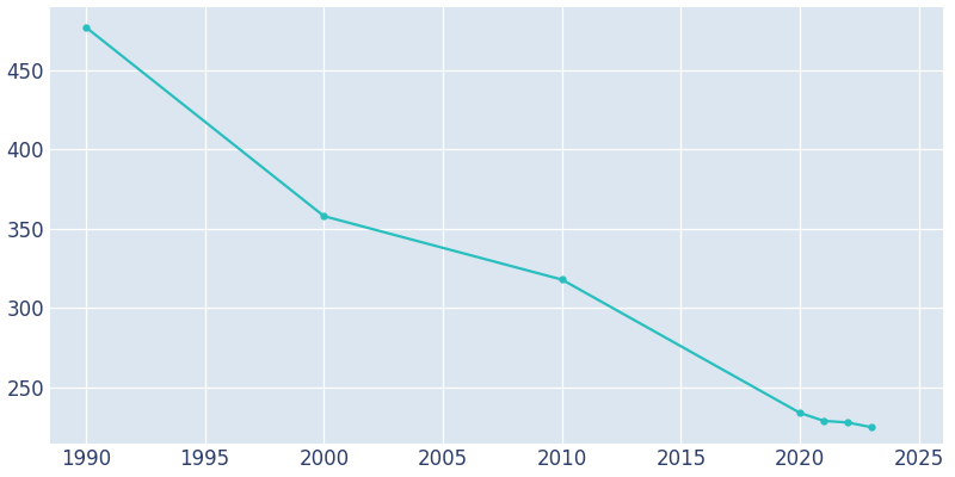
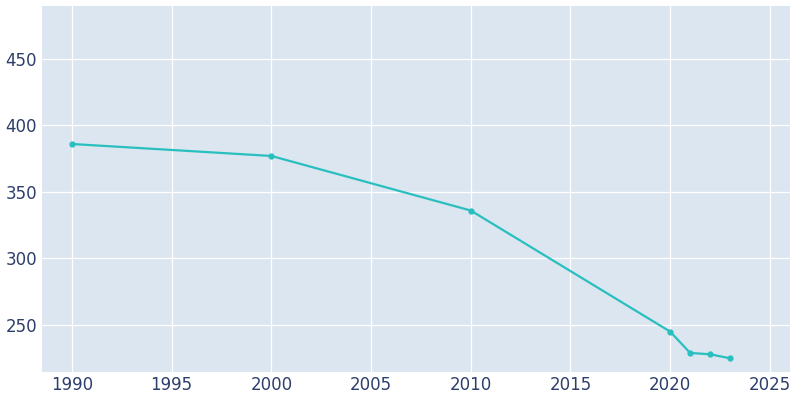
1990: 477 -> 386
2000: 358 -> 377
2010: 318 -> 336
2020: 234 -> 245
